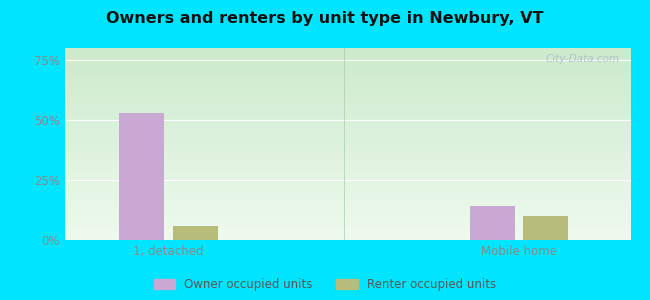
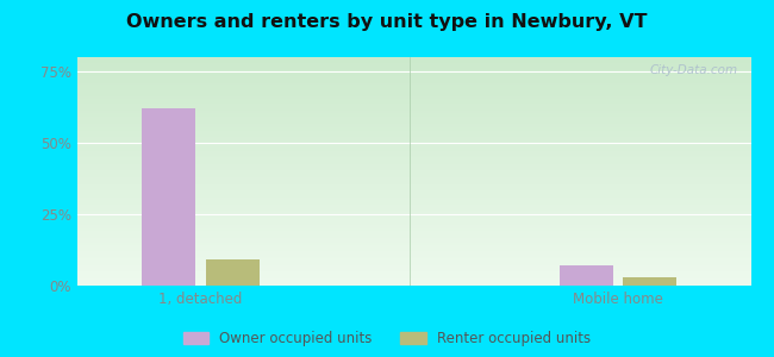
Owner occupied units/1, detached: 53% -> 62%
Renter occupied units/1, detached: 6% -> 9%
Owner occupied units/Mobile home: 14% -> 7%
Renter occupied units/Mobile home: 10% -> 3%
